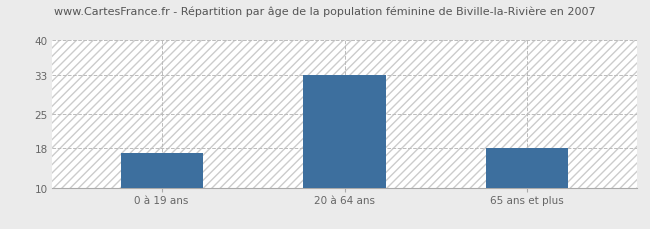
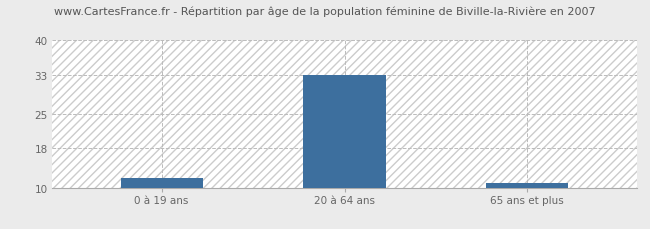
0 à 19 ans: 17 -> 12
65 ans et plus: 18 -> 11
